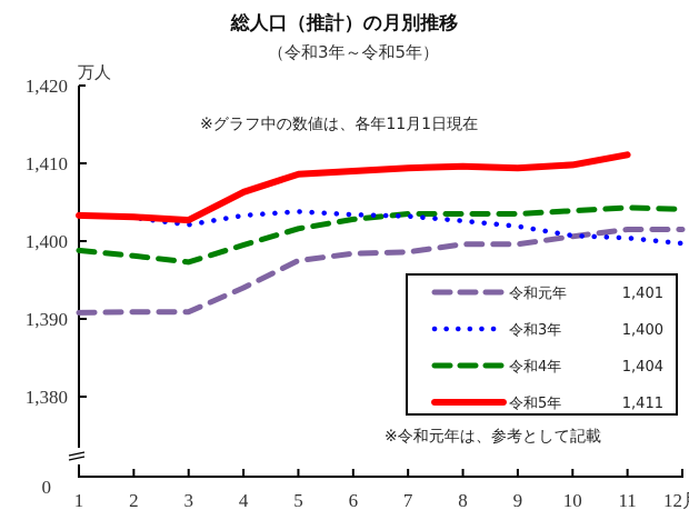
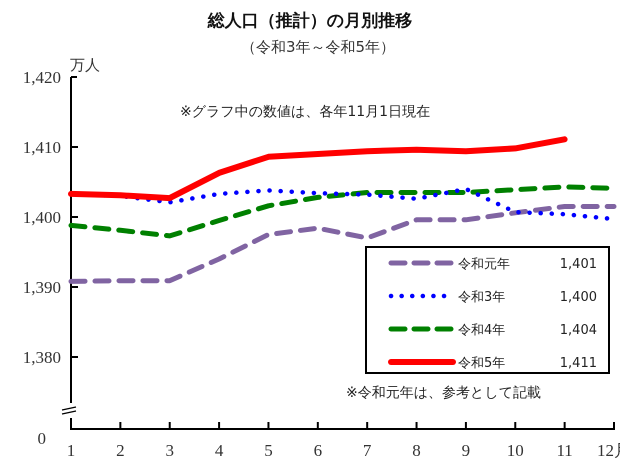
令和元年/7: 1399 -> 1397
令和3年/9: 1402 -> 1404
